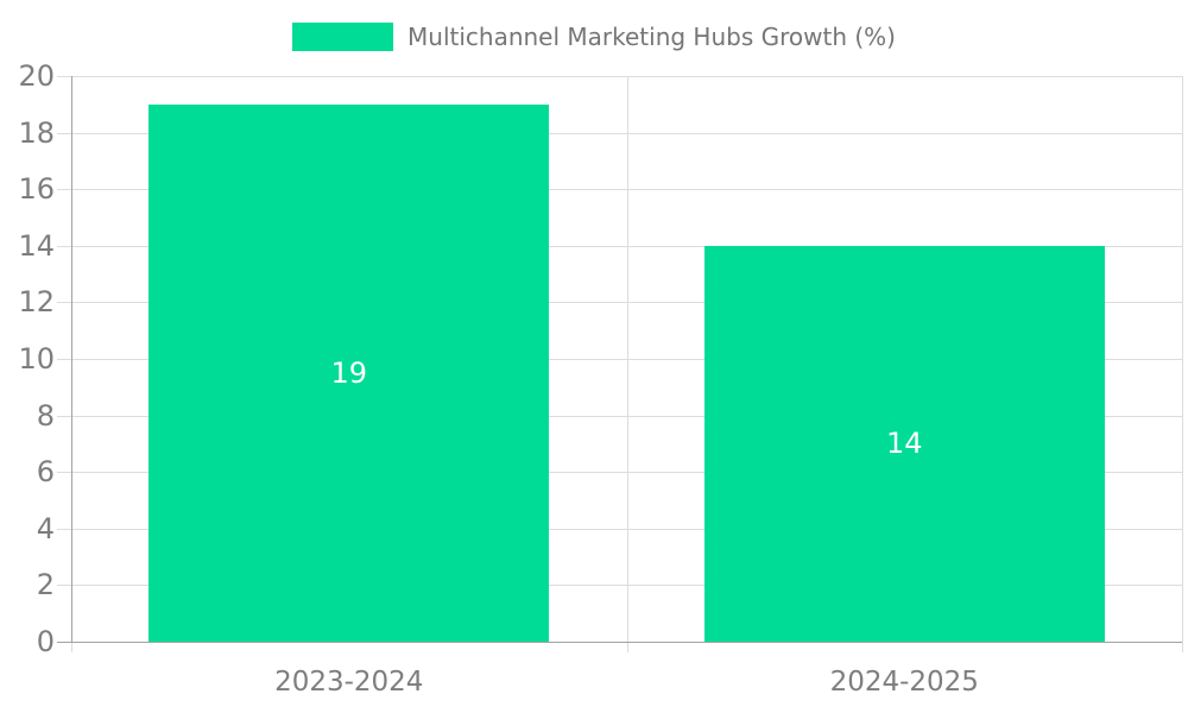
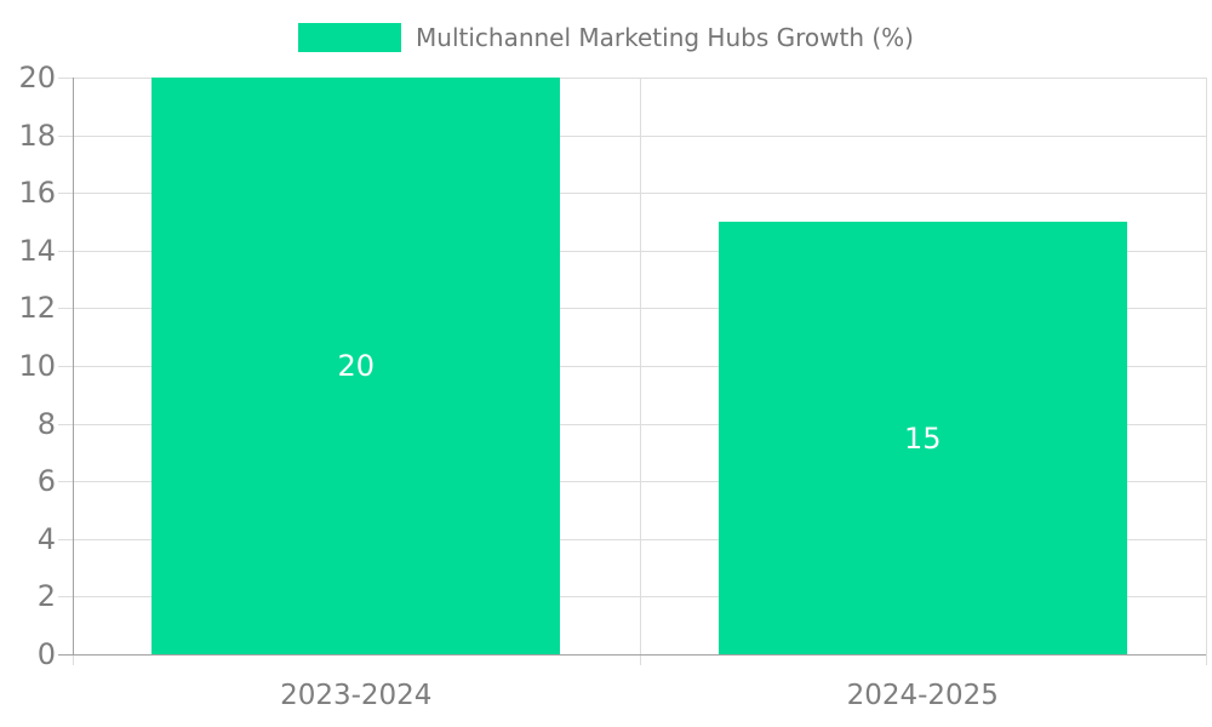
2023-2024: 19 -> 20
2024-2025: 14 -> 15
